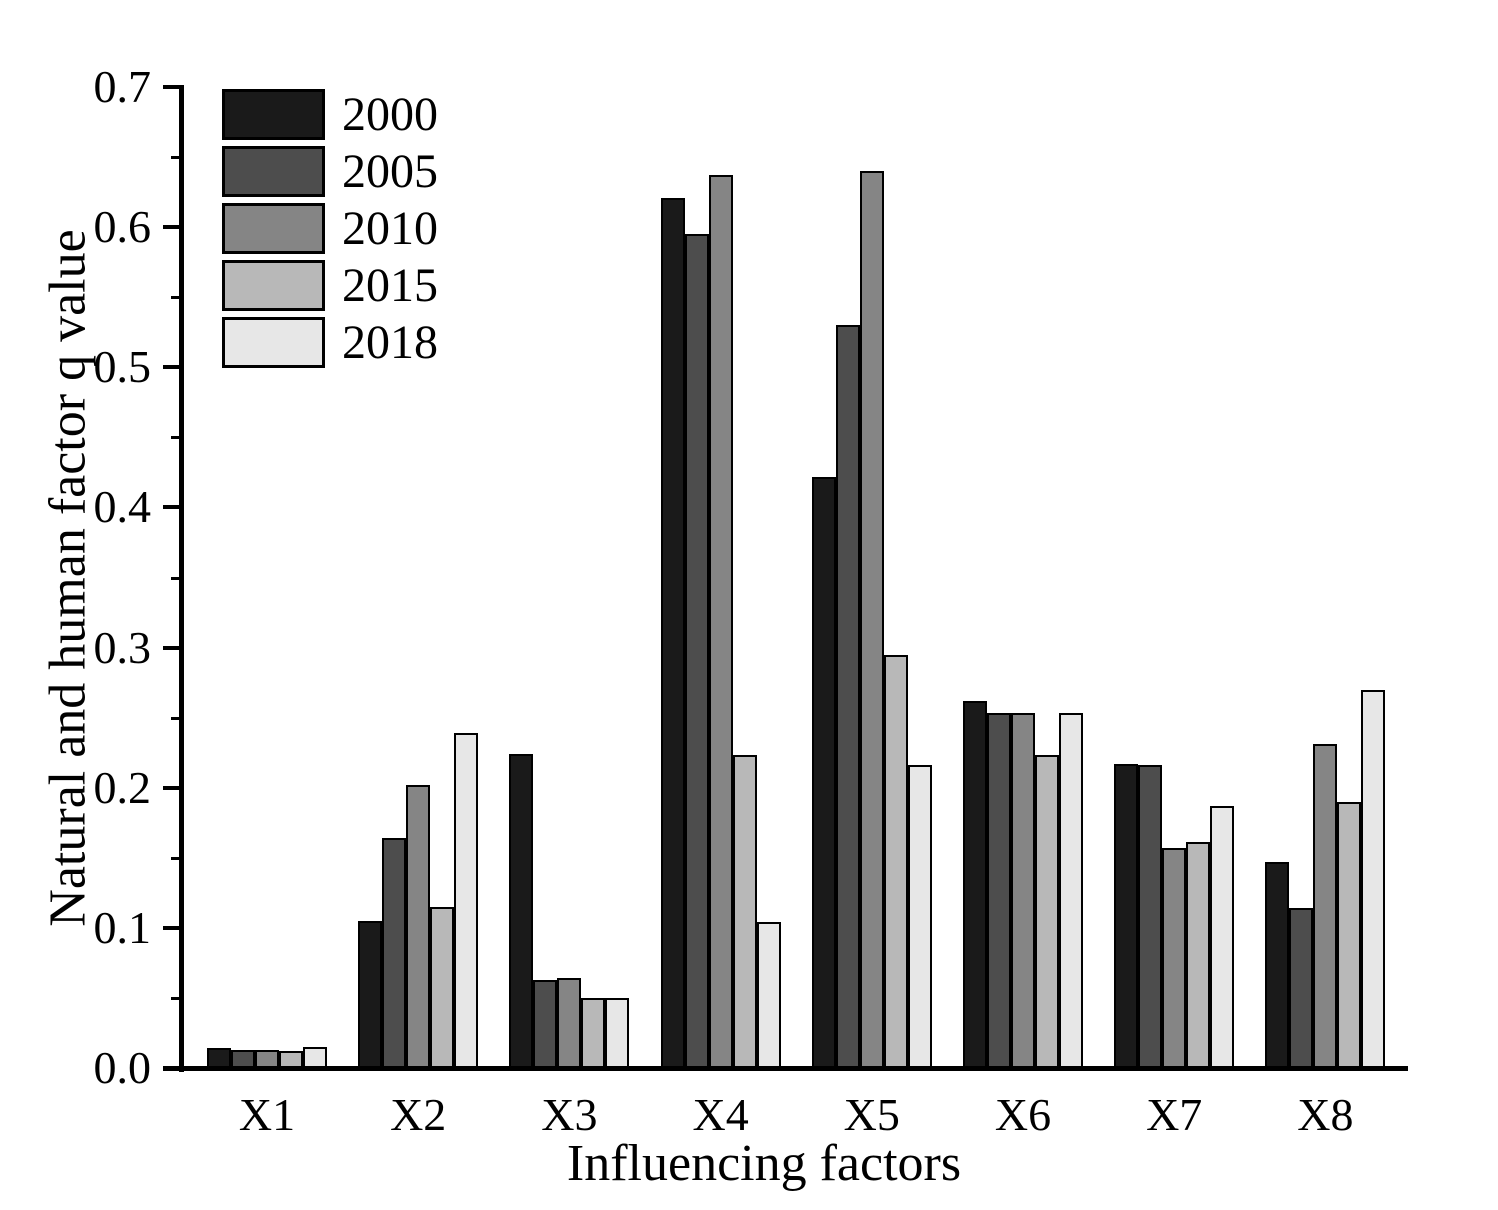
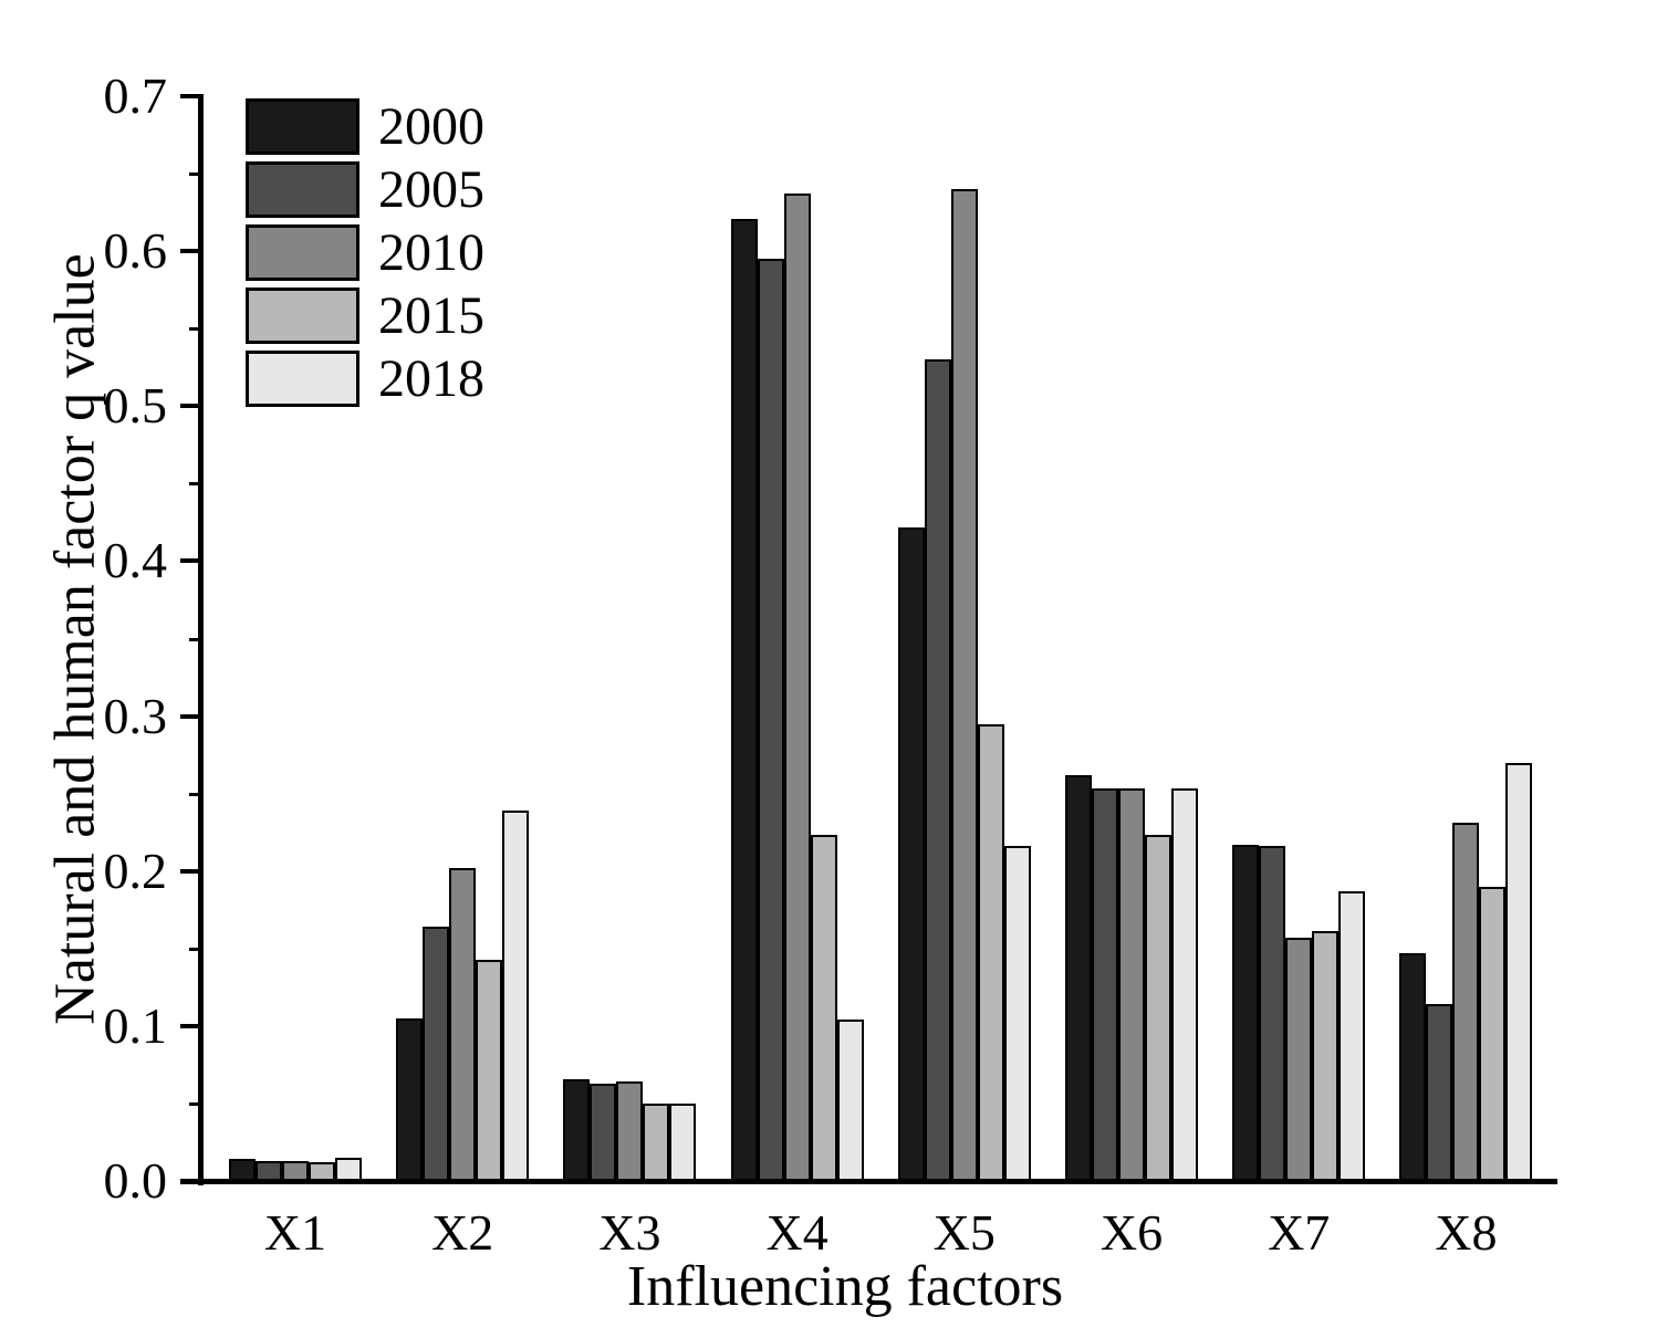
2015/X2: 0.115 -> 0.143
2000/X3: 0.224 -> 0.066
